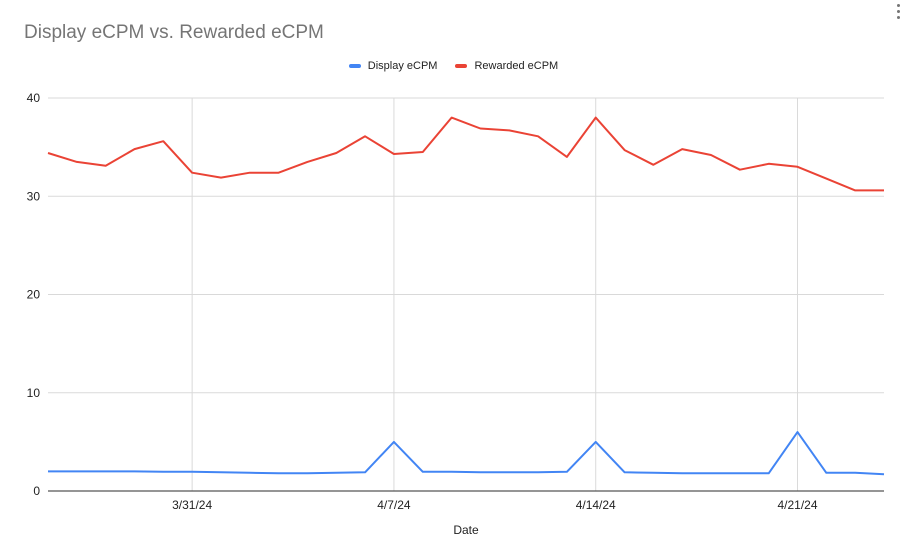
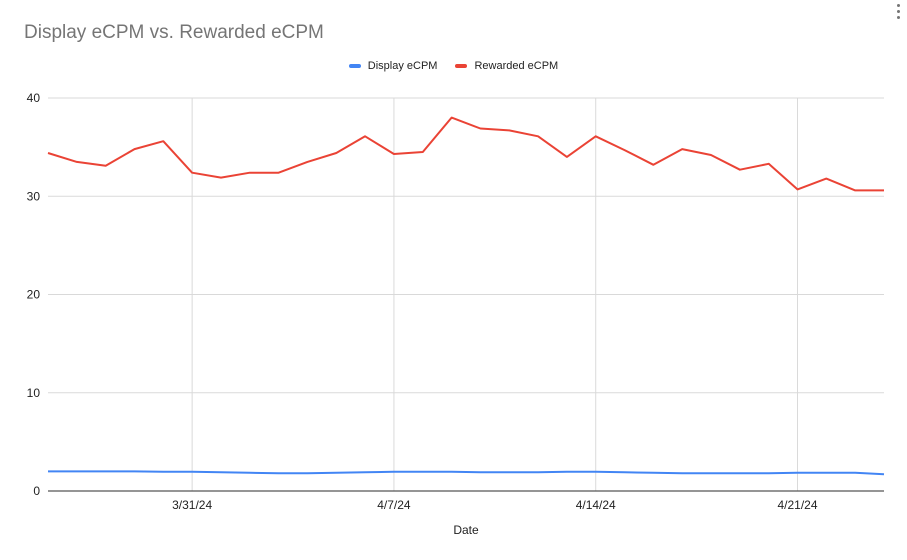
Display eCPM/4/7/24: 5 -> 2
Display eCPM/4/14/24: 5 -> 2
Rewarded eCPM/4/14/24: 38 -> 36
Display eCPM/4/21/24: 6 -> 2
Rewarded eCPM/4/21/24: 33 -> 31
